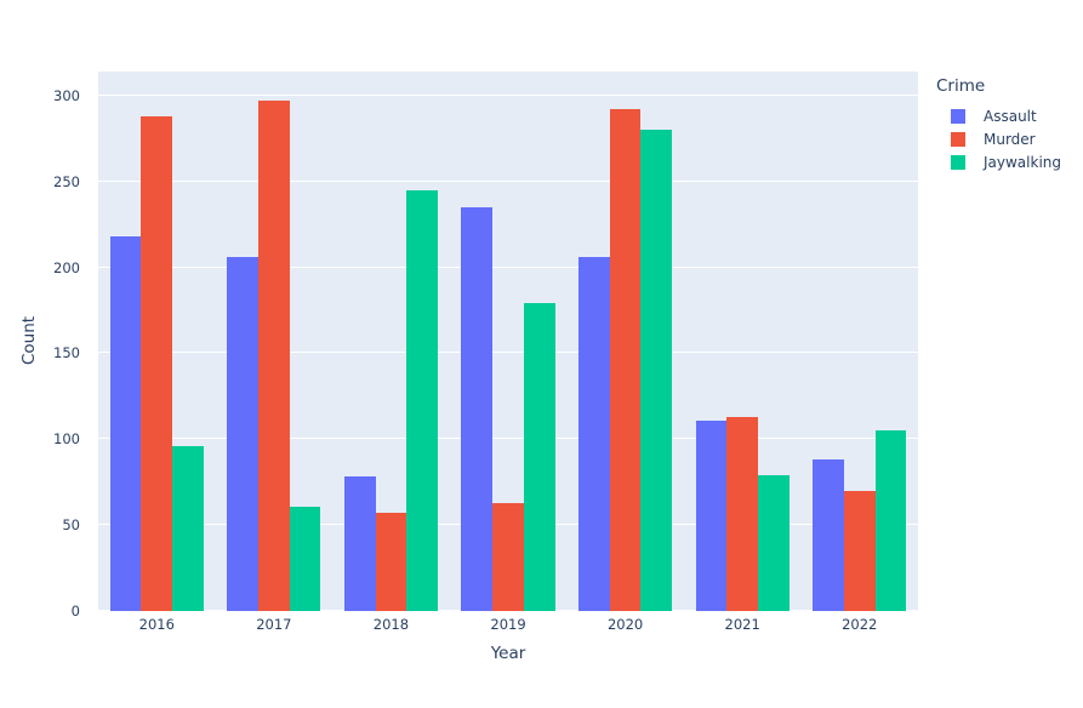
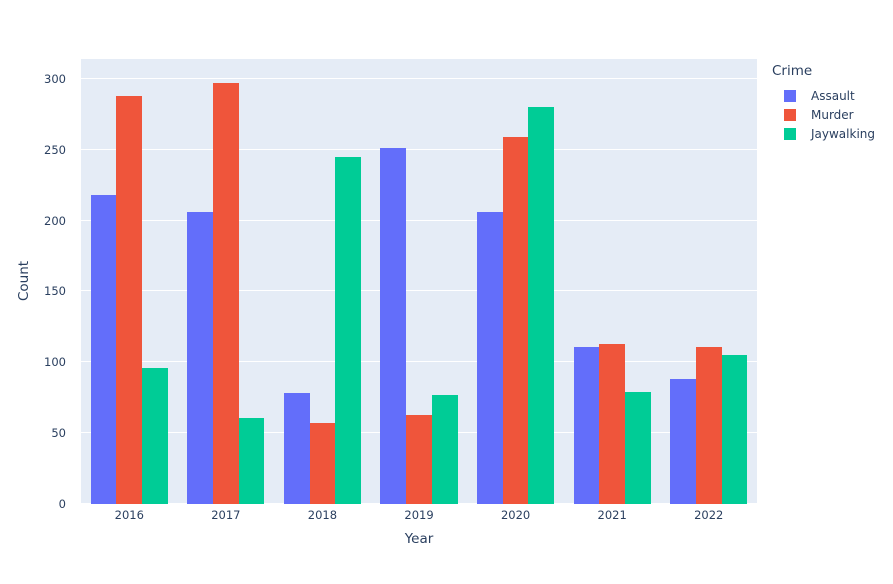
Assault/2019: 235 -> 251
Jaywalking/2019: 179 -> 77
Murder/2020: 292 -> 259
Murder/2022: 70 -> 111
